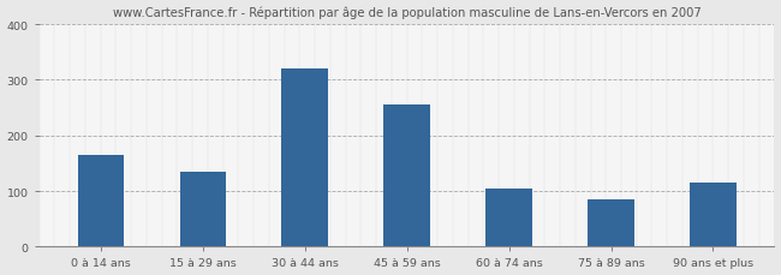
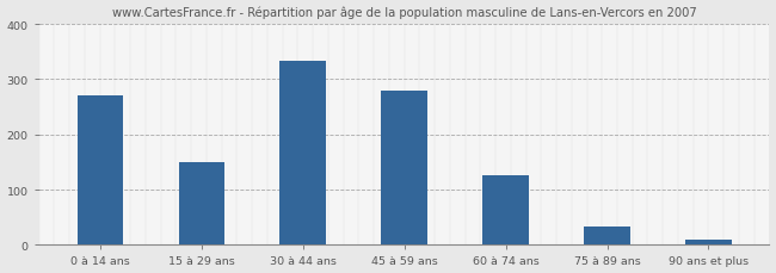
0 à 14 ans: 165 -> 270
15 à 29 ans: 135 -> 150
30 à 44 ans: 320 -> 333
45 à 59 ans: 255 -> 279
60 à 74 ans: 105 -> 126
75 à 89 ans: 85 -> 33
90 ans et plus: 115 -> 9
